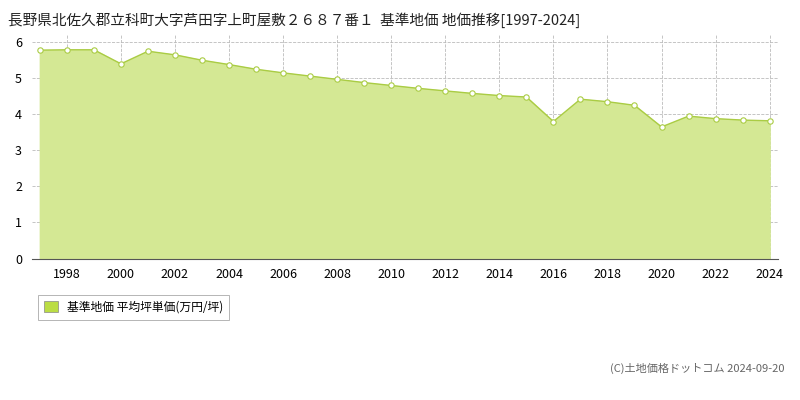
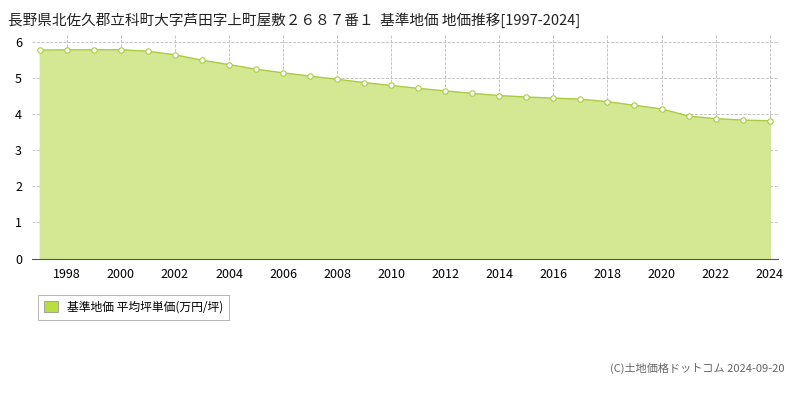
2000: 5.40 -> 5.79
2016: 3.80 -> 4.45
2020: 3.65 -> 4.15
